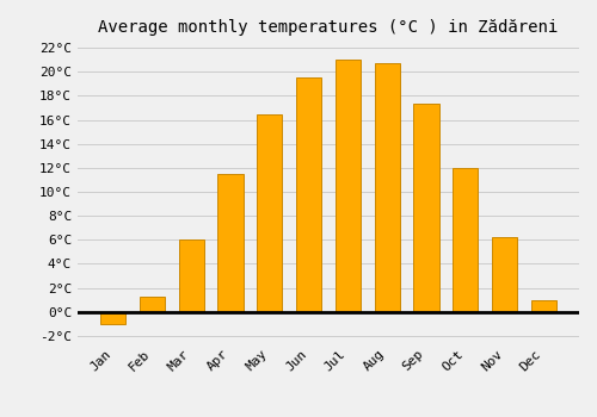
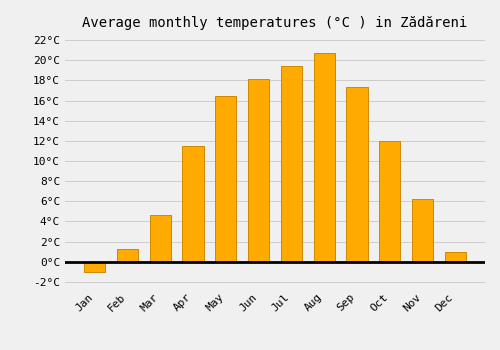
Mar: 6.0°C -> 4.6°C
Jun: 19.5°C -> 18.1°C
Jul: 21.0°C -> 19.4°C
